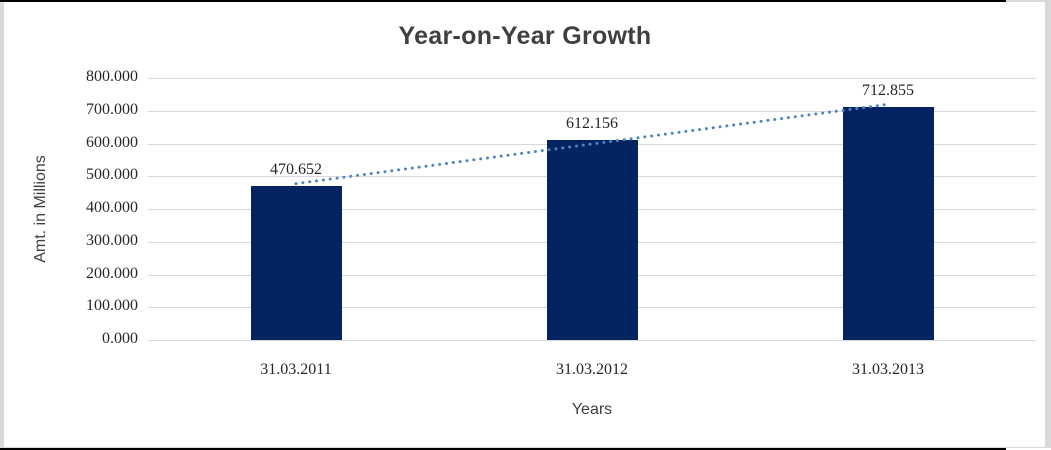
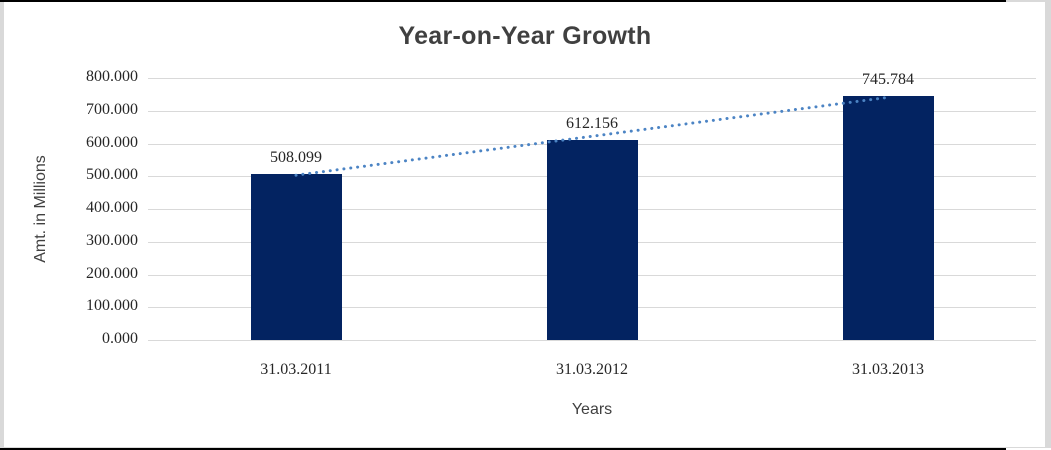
31.03.2011: 470.652 -> 508.099
31.03.2013: 712.855 -> 745.784
